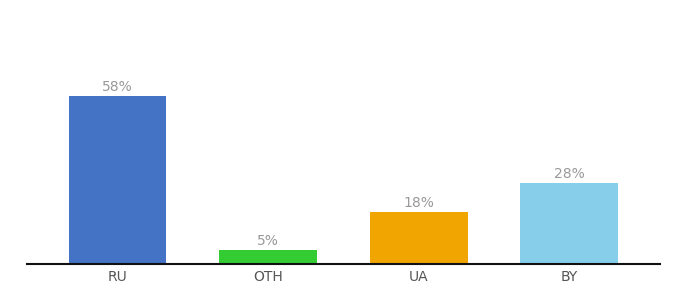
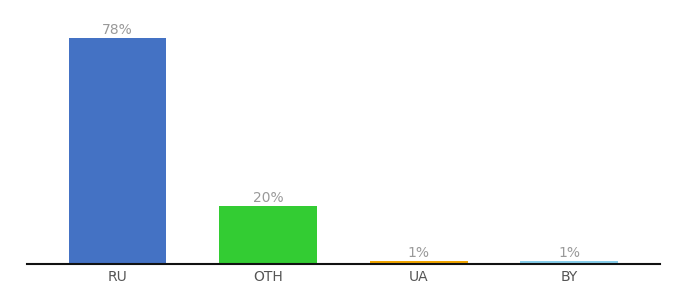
RU: 58% -> 78%
OTH: 5% -> 20%
UA: 18% -> 1%
BY: 28% -> 1%
